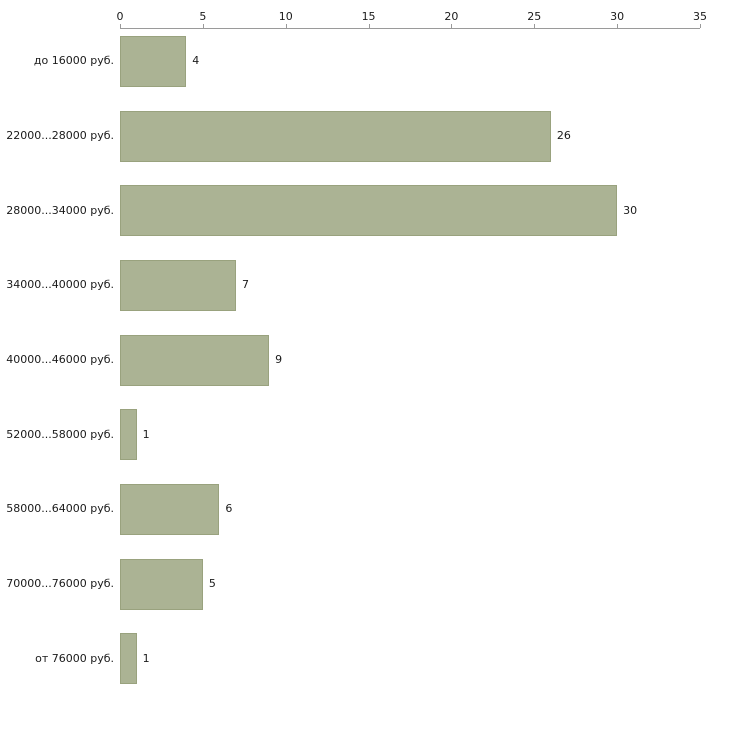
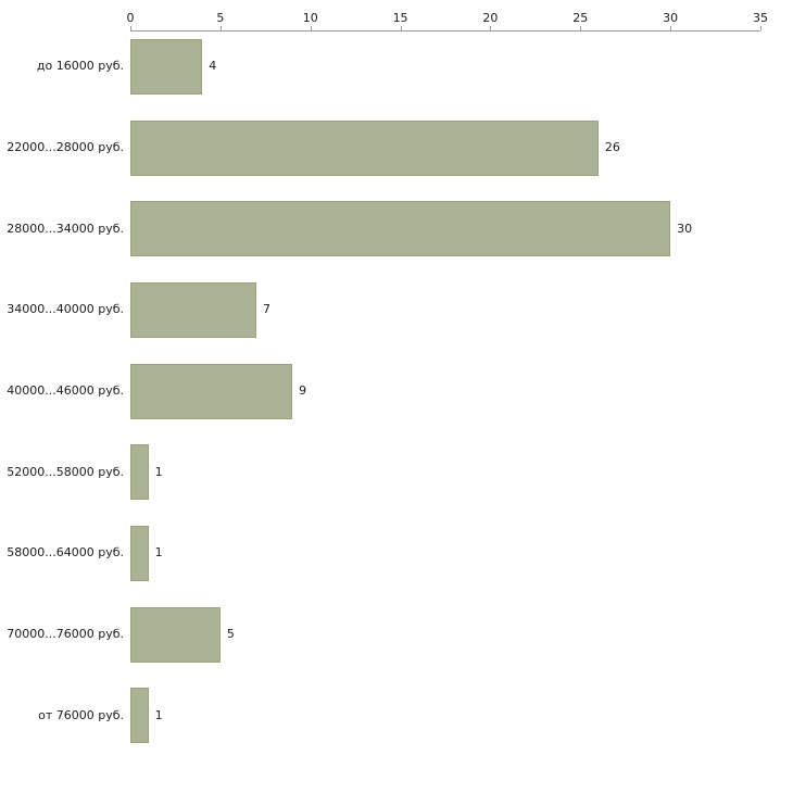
58000...64000 руб.: 6 -> 1
